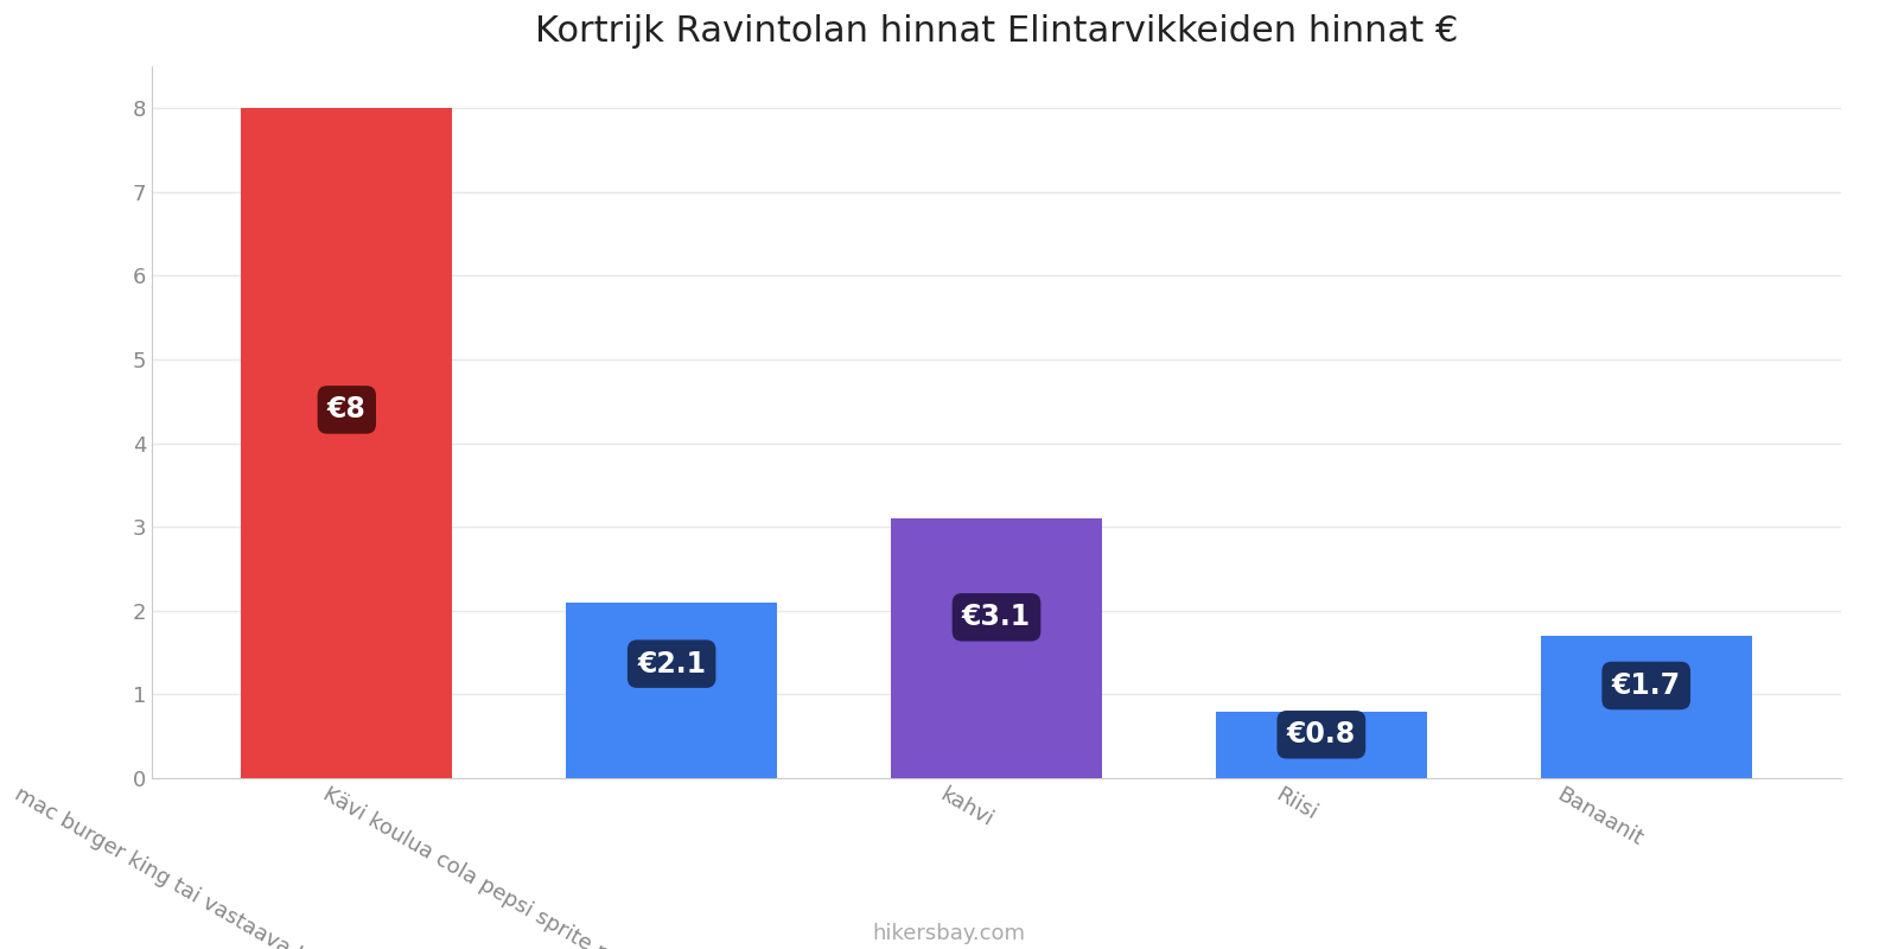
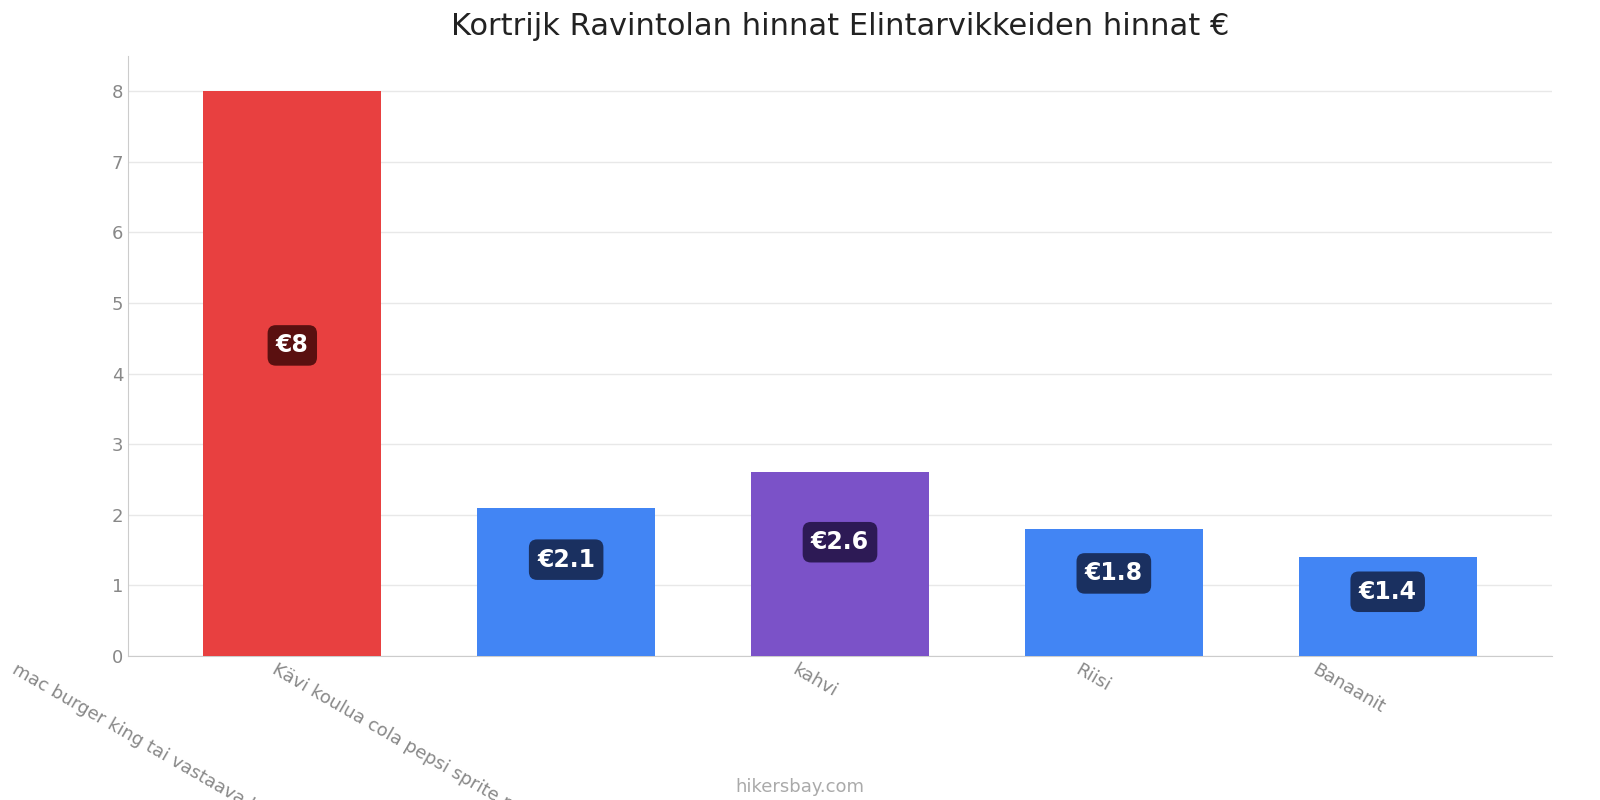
kahvi: €3.1 -> €2.6
Riisi: €0.8 -> €1.8
Banaanit: €1.7 -> €1.4
